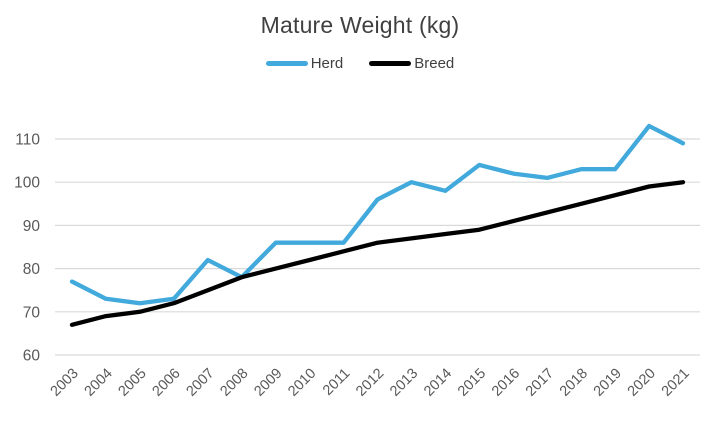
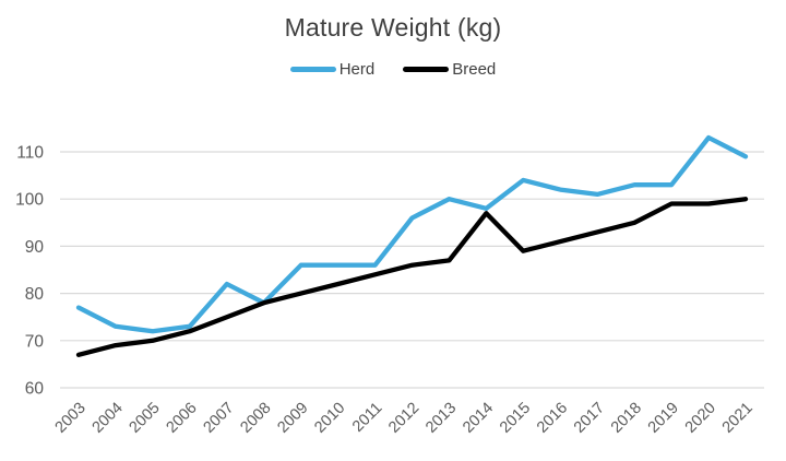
Breed/2014: 88 -> 97
Breed/2019: 97 -> 99
